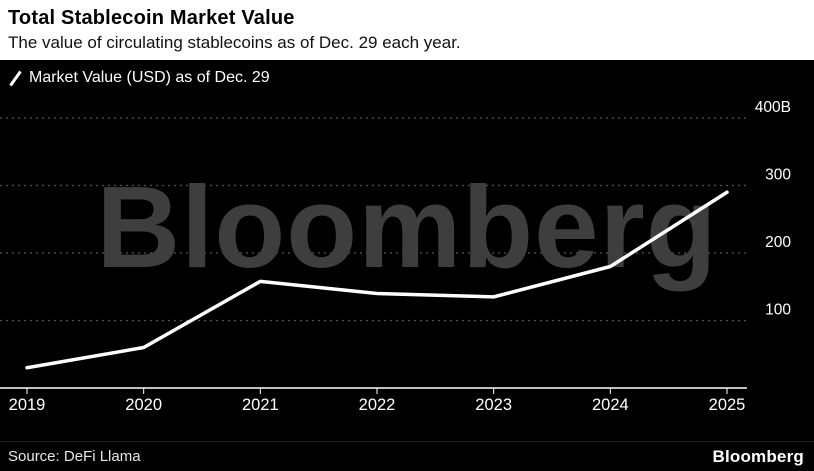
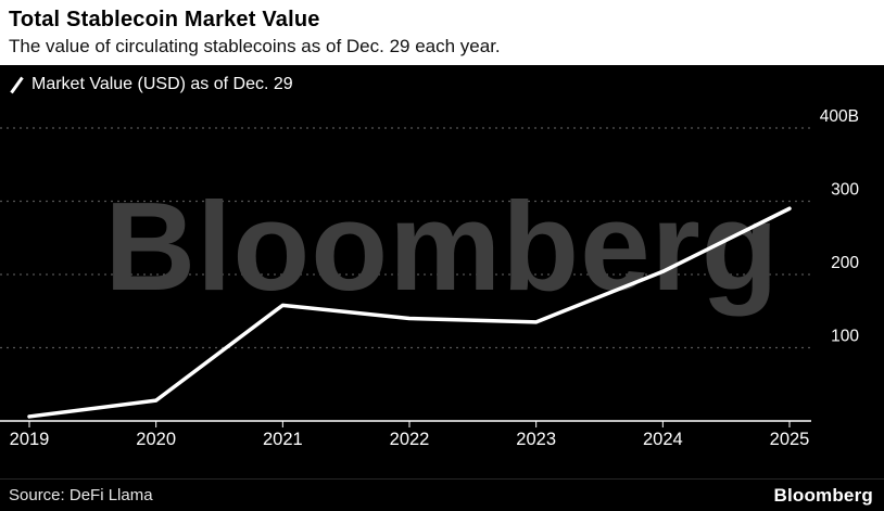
2019: 30B -> 10B
2020: 60B -> 30B
2024: 180B -> 200B
